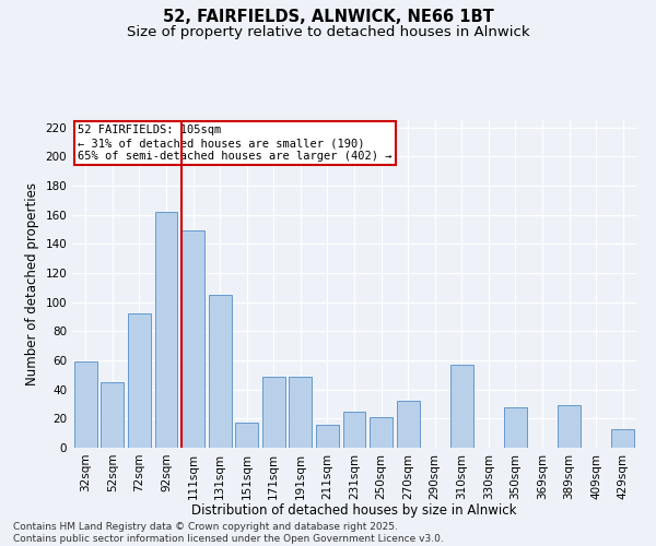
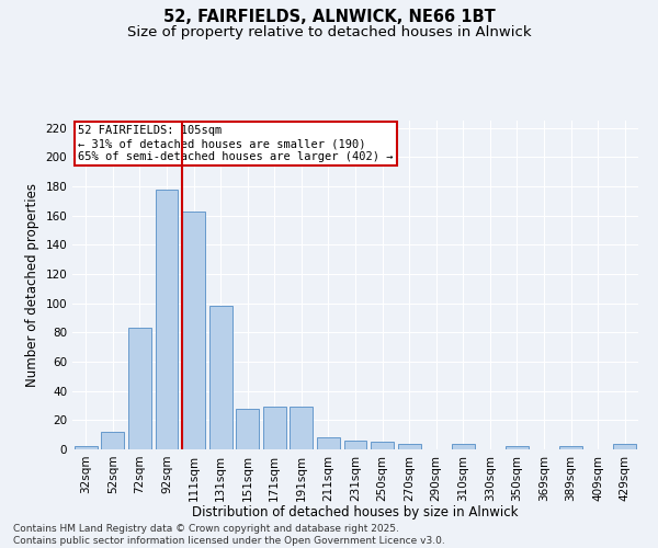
32sqm: 59 -> 2
52sqm: 45 -> 12
72sqm: 92 -> 83
92sqm: 162 -> 178
111sqm: 149 -> 163
131sqm: 105 -> 98
151sqm: 17 -> 28
171sqm: 49 -> 29
191sqm: 49 -> 29
211sqm: 16 -> 8
231sqm: 25 -> 6
250sqm: 21 -> 5
270sqm: 32 -> 4
310sqm: 57 -> 4
350sqm: 28 -> 2
389sqm: 29 -> 2
429sqm: 13 -> 4
